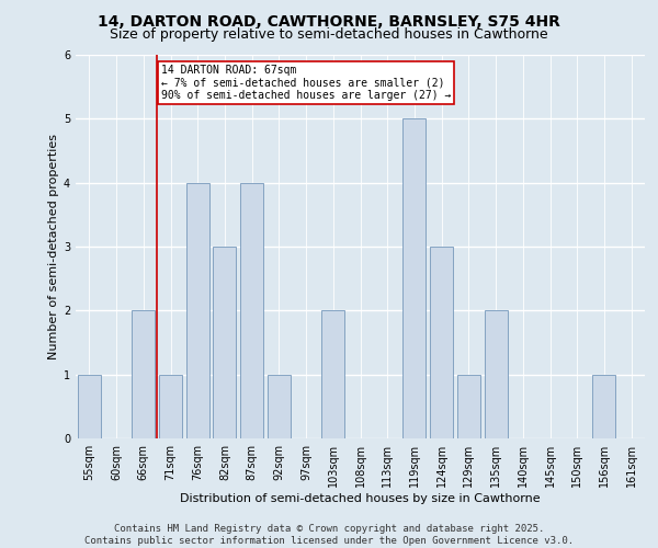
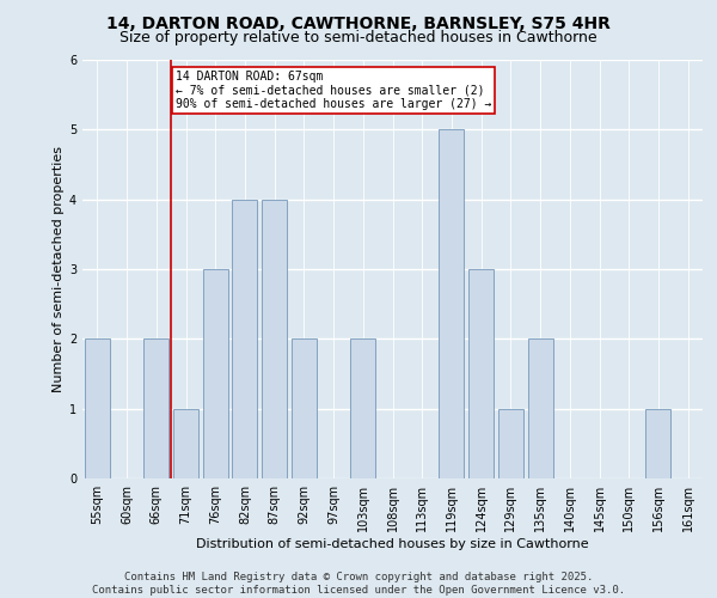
55sqm: 1 -> 2
76sqm: 4 -> 3
82sqm: 3 -> 4
92sqm: 1 -> 2
